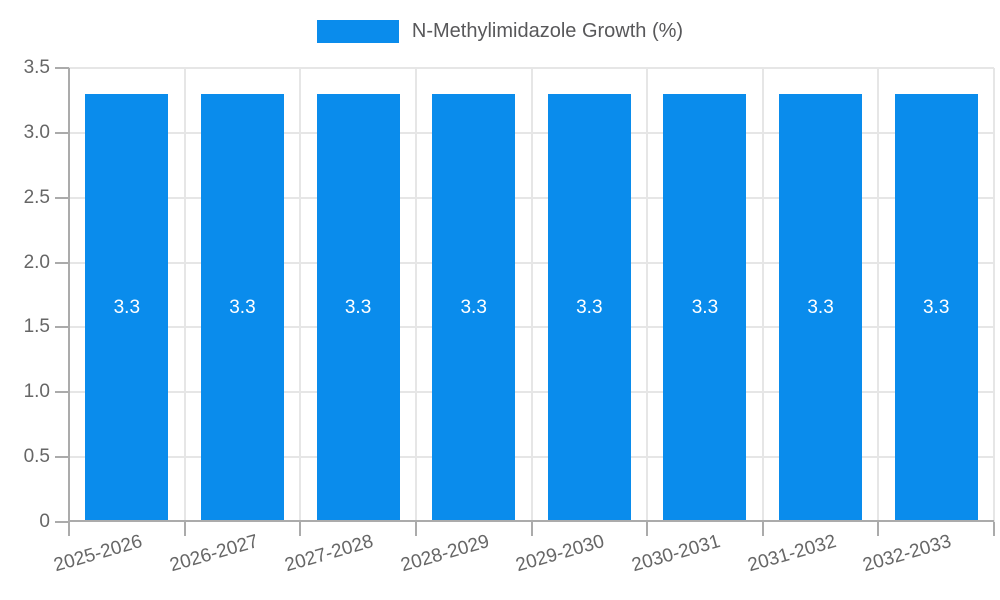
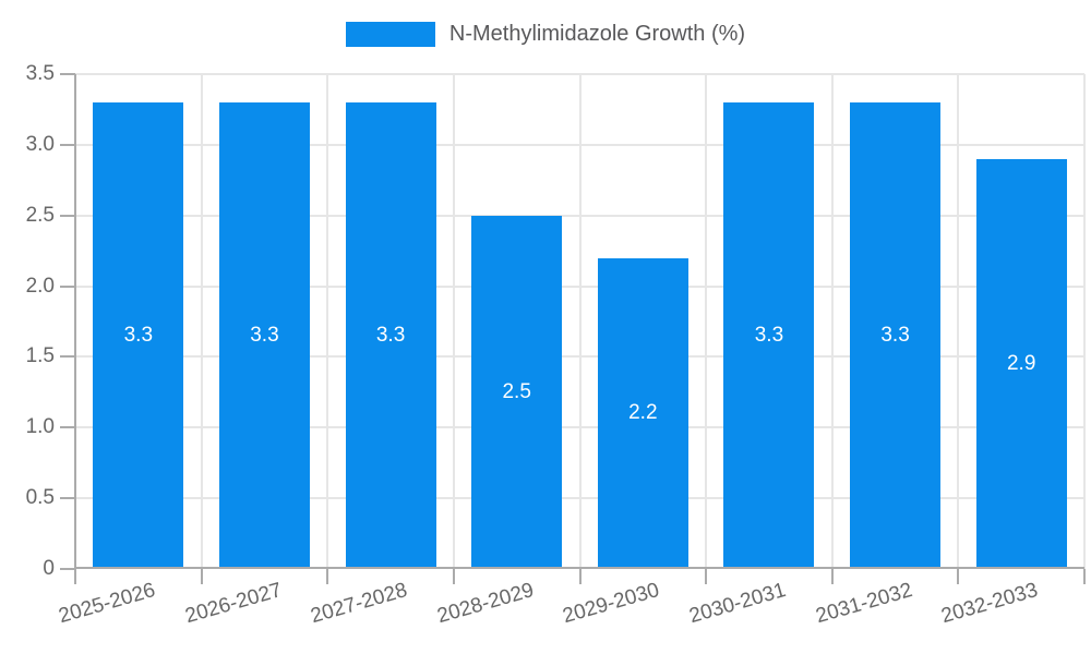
2028-2029: 3.3 -> 2.5
2029-2030: 3.3 -> 2.2
2032-2033: 3.3 -> 2.9
